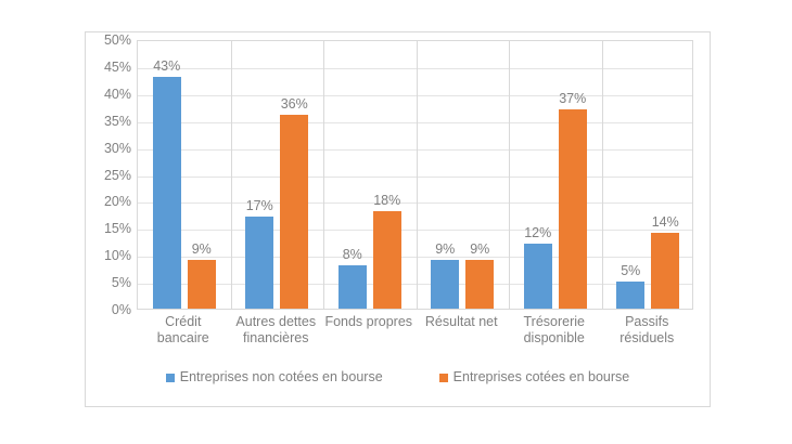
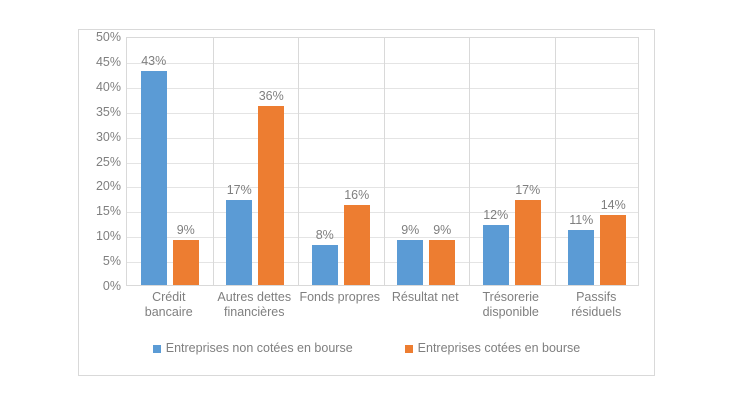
Entreprises cotées en bourse/Fonds propres: 18% -> 16%
Entreprises cotées en bourse/Trésorerie disponible: 37% -> 17%
Entreprises non cotées en bourse/Passifs résiduels: 5% -> 11%
